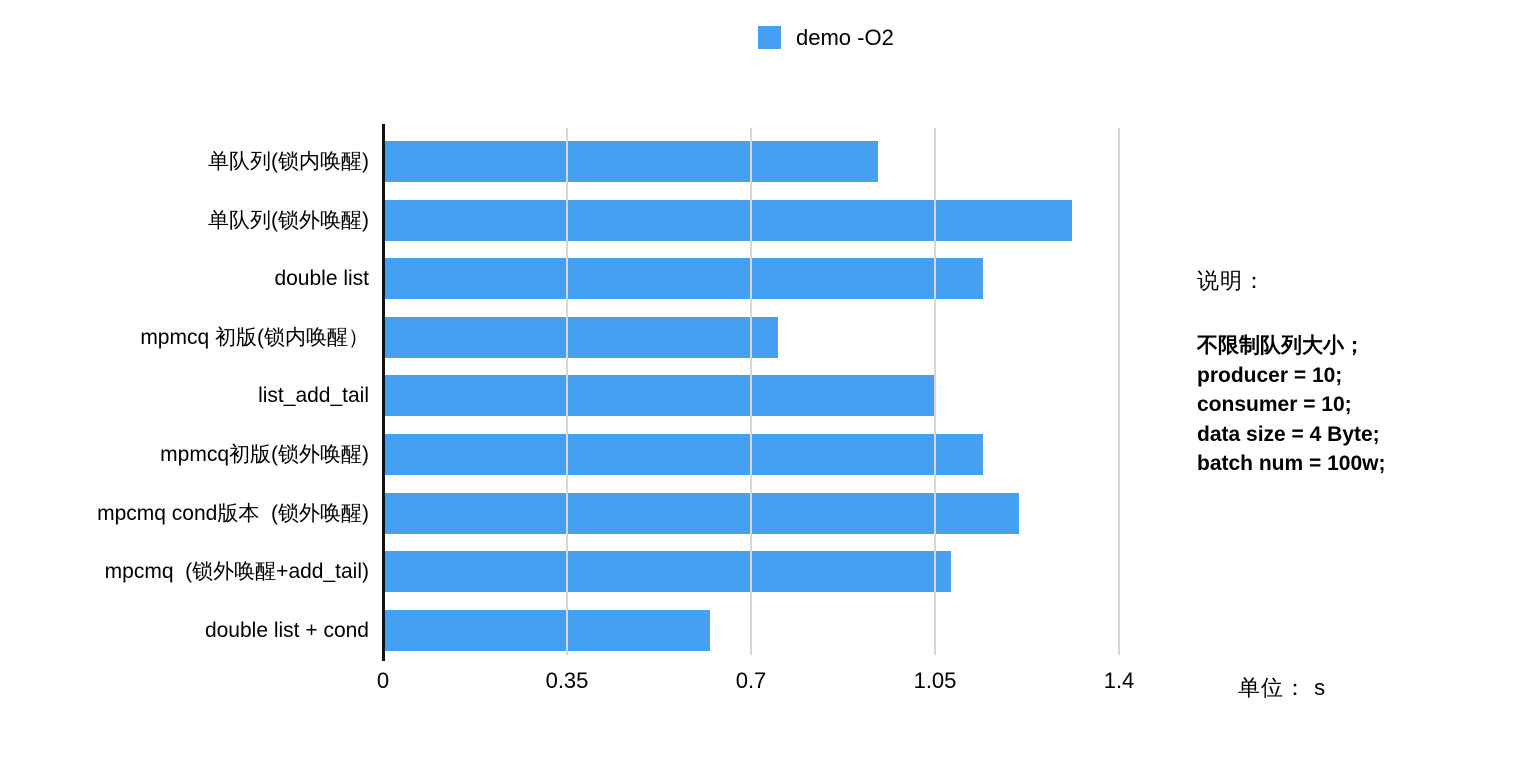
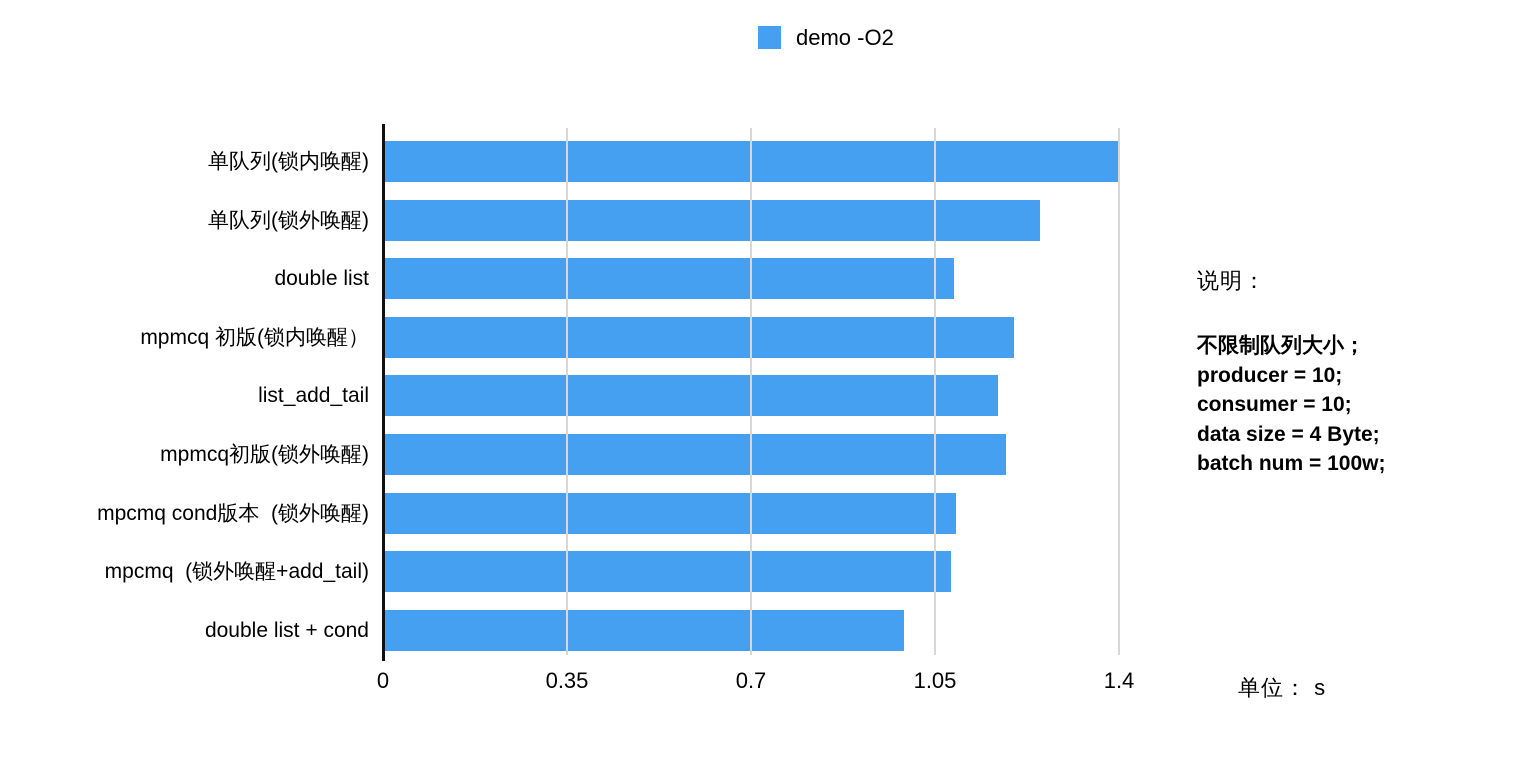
单队列(锁内唤醒): 0.94 -> 1.40
单队列(锁外唤醒): 1.31 -> 1.25
double list: 1.14 -> 1.08
mpmcq 初版(锁内唤醒）: 0.75 -> 1.20
list_add_tail: 1.05 -> 1.17
mpmcq初版(锁外唤醒): 1.14 -> 1.19
mpcmq cond版本 (锁外唤醒): 1.21 -> 1.09
double list + cond: 0.62 -> 0.99
